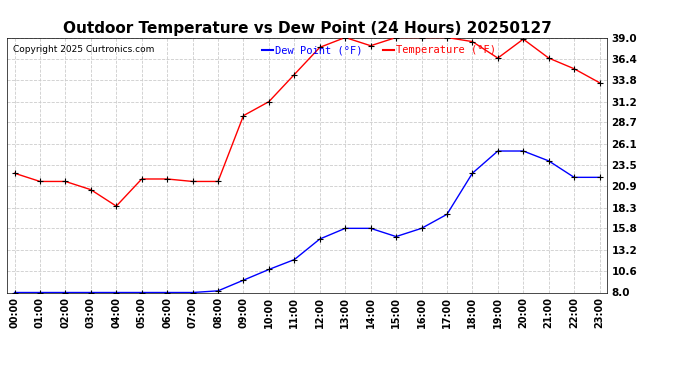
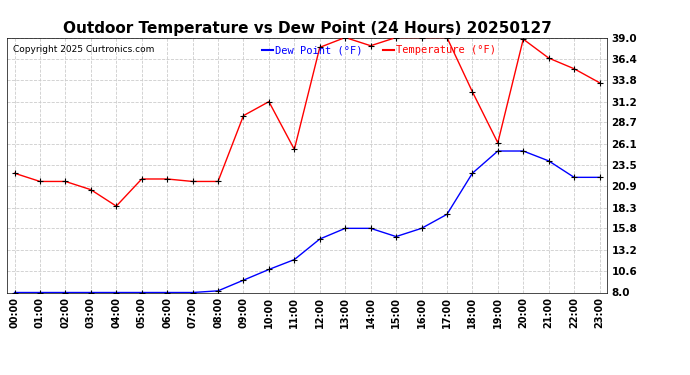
Temperature (°F)/11:00: 34.5 -> 25.4
Temperature (°F)/18:00: 38.5 -> 32.4
Temperature (°F)/19:00: 36.5 -> 26.2
